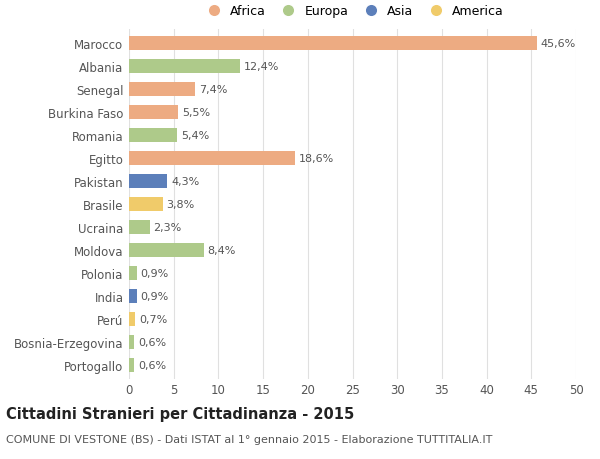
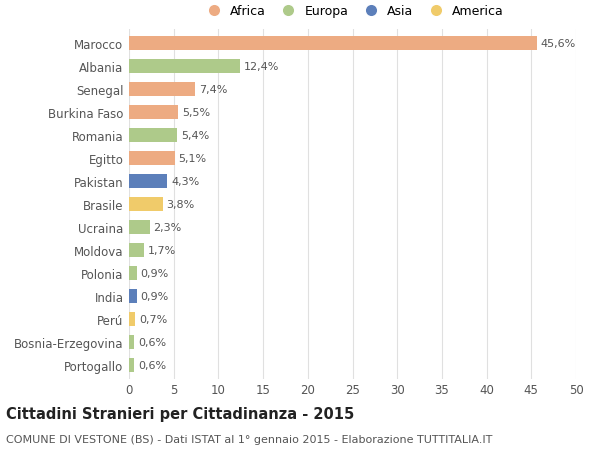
Egitto: 18,6% -> 5,1%
Moldova: 8,4% -> 1,7%
